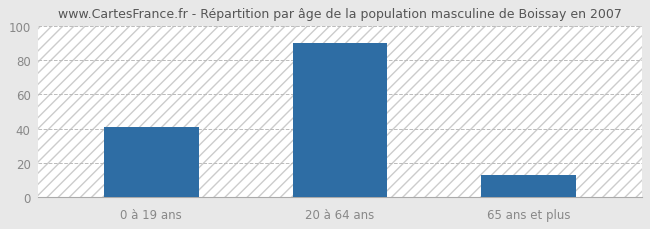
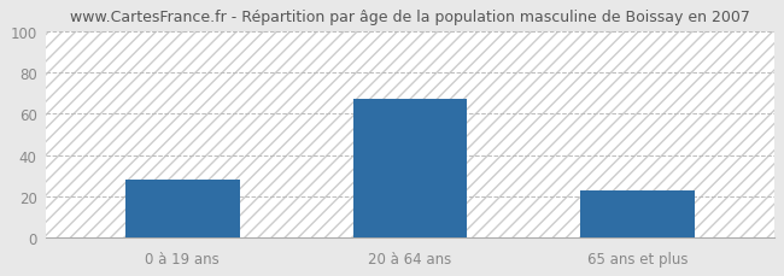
0 à 19 ans: 41 -> 28
20 à 64 ans: 90 -> 67
65 ans et plus: 13 -> 23
